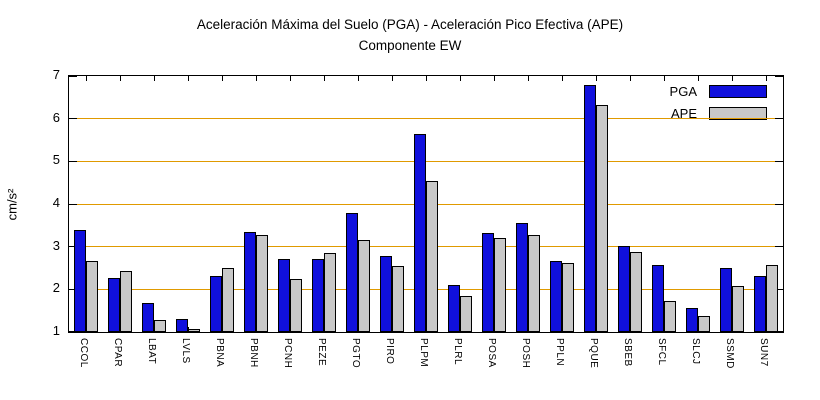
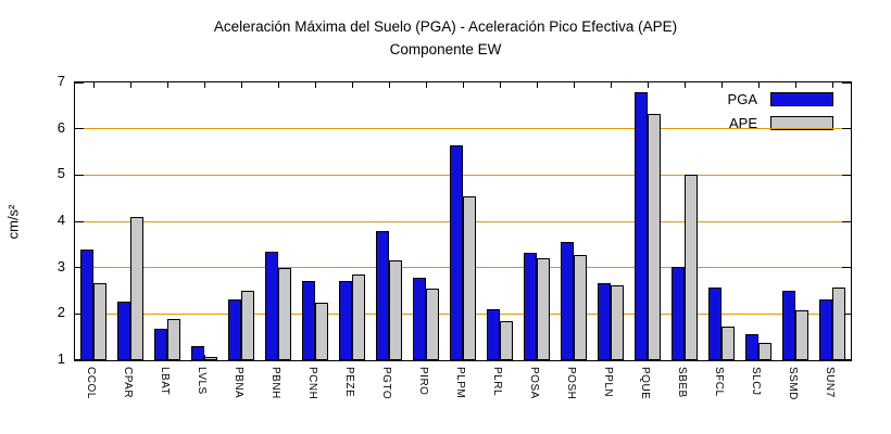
APE/CPAR: 2.4 -> 4.1
APE/LBAT: 1.3 -> 1.9
APE/PBNH: 3.3 -> 3.0
APE/SBEB: 2.9 -> 5.0
